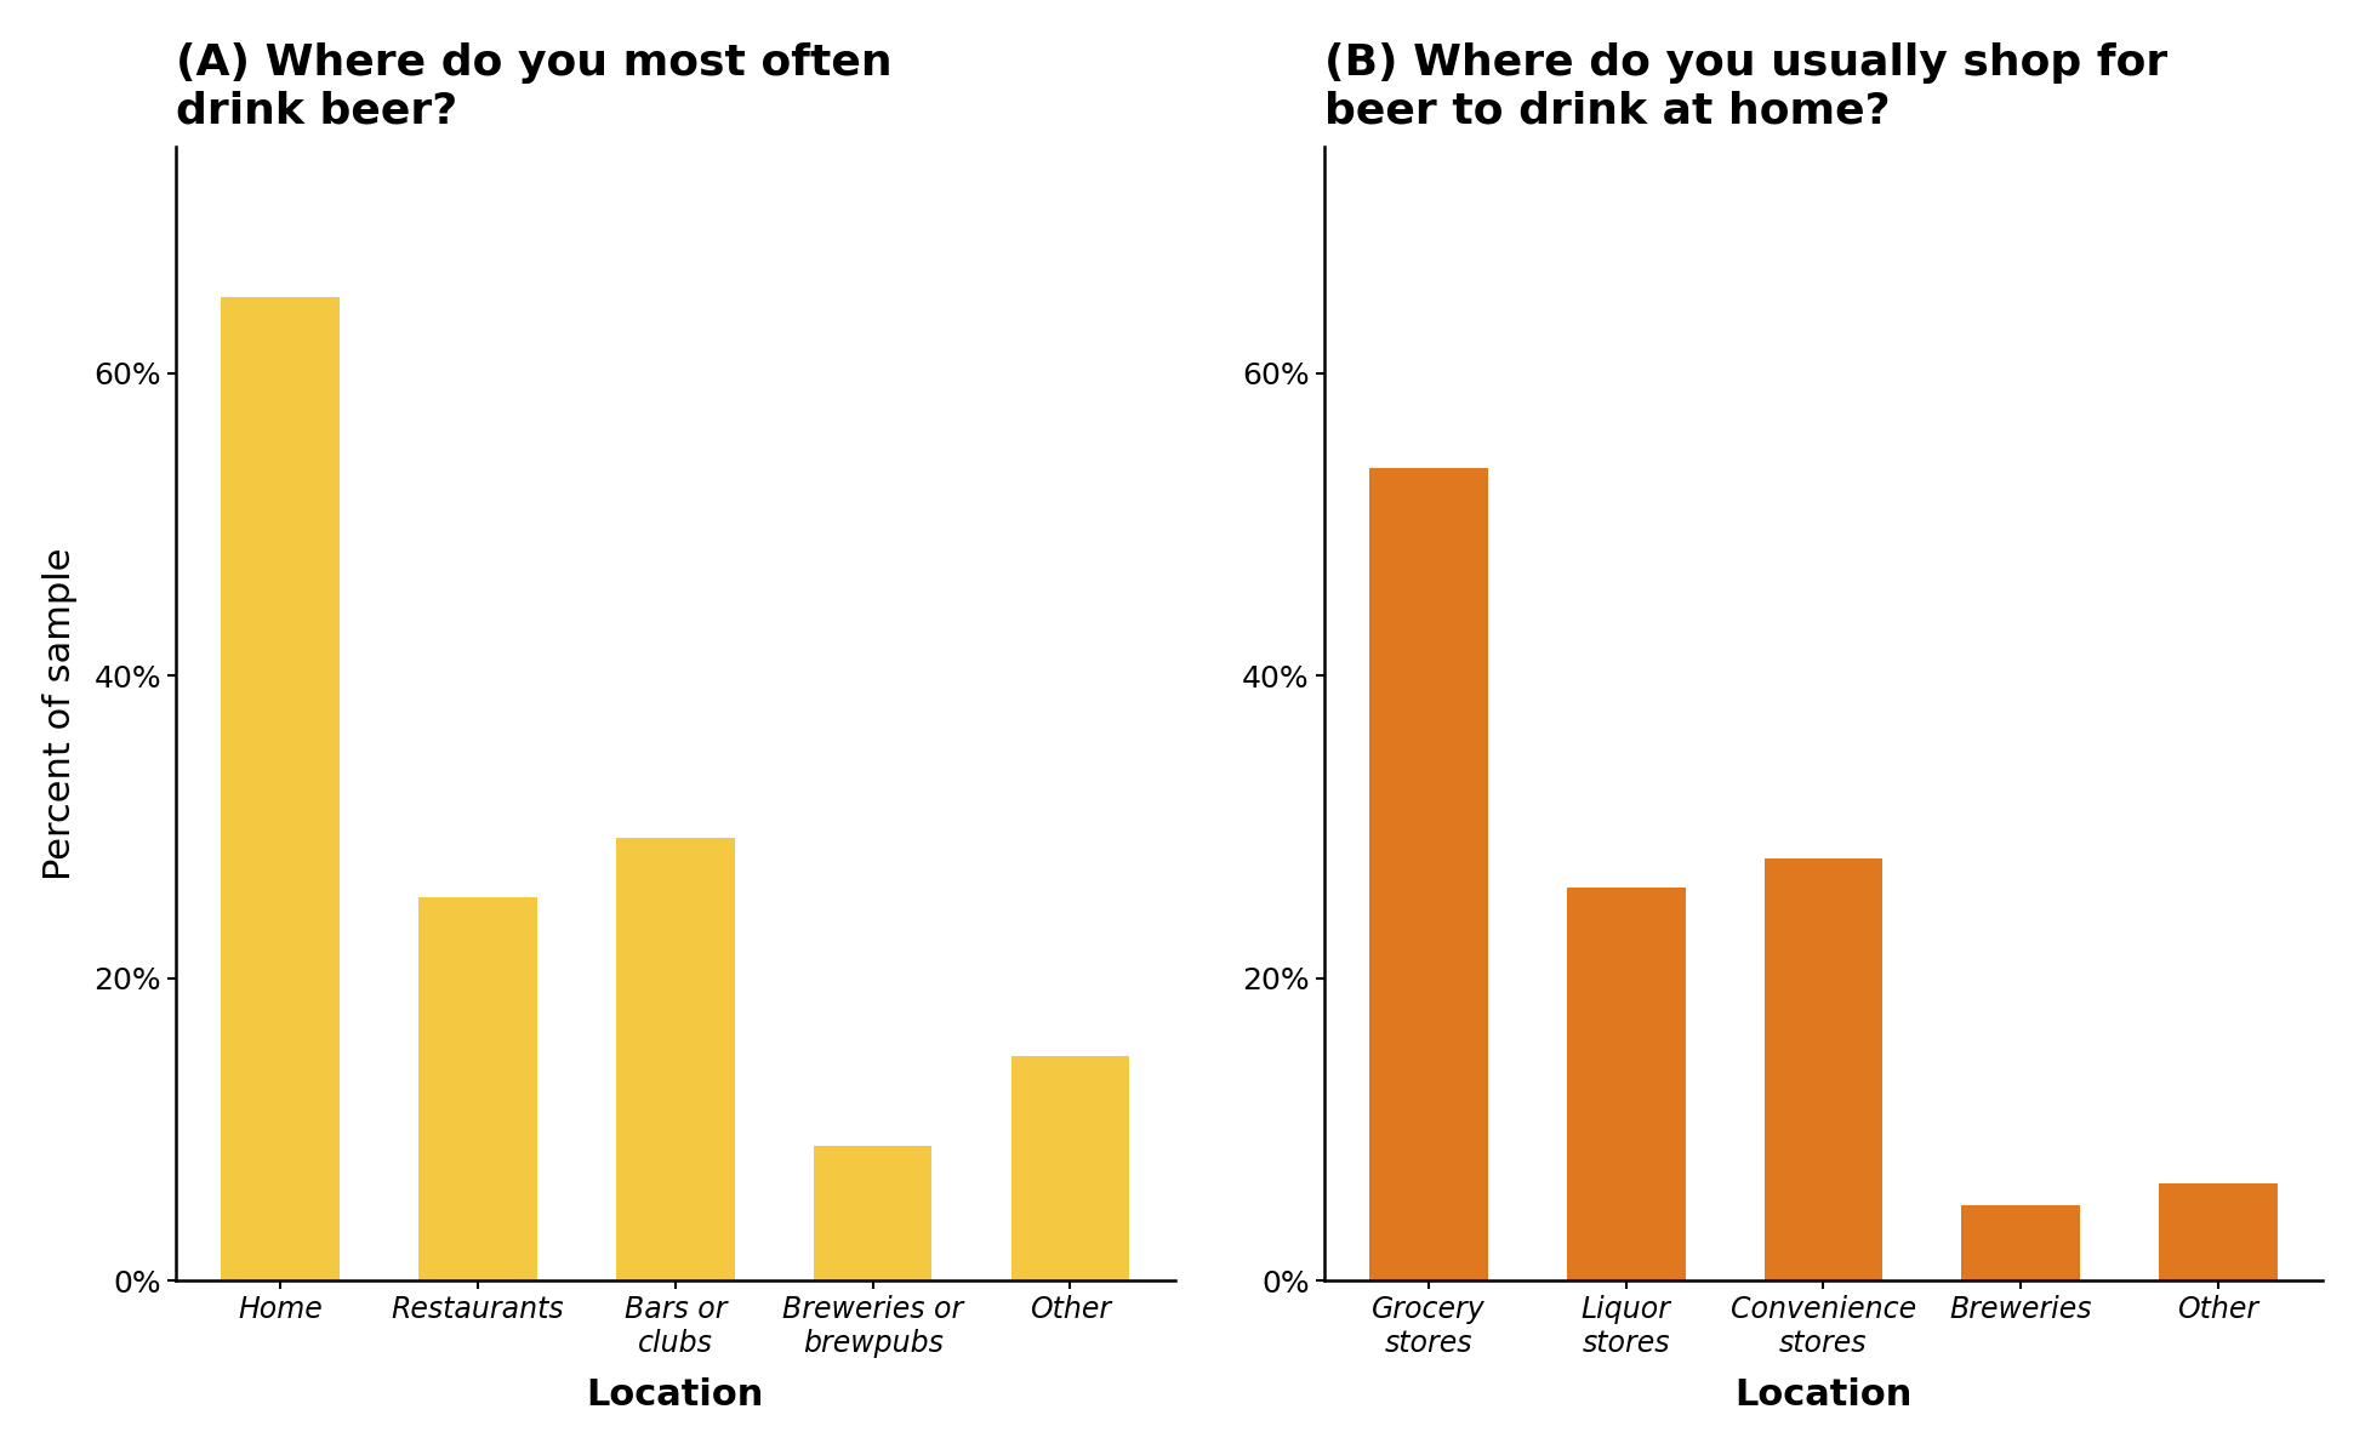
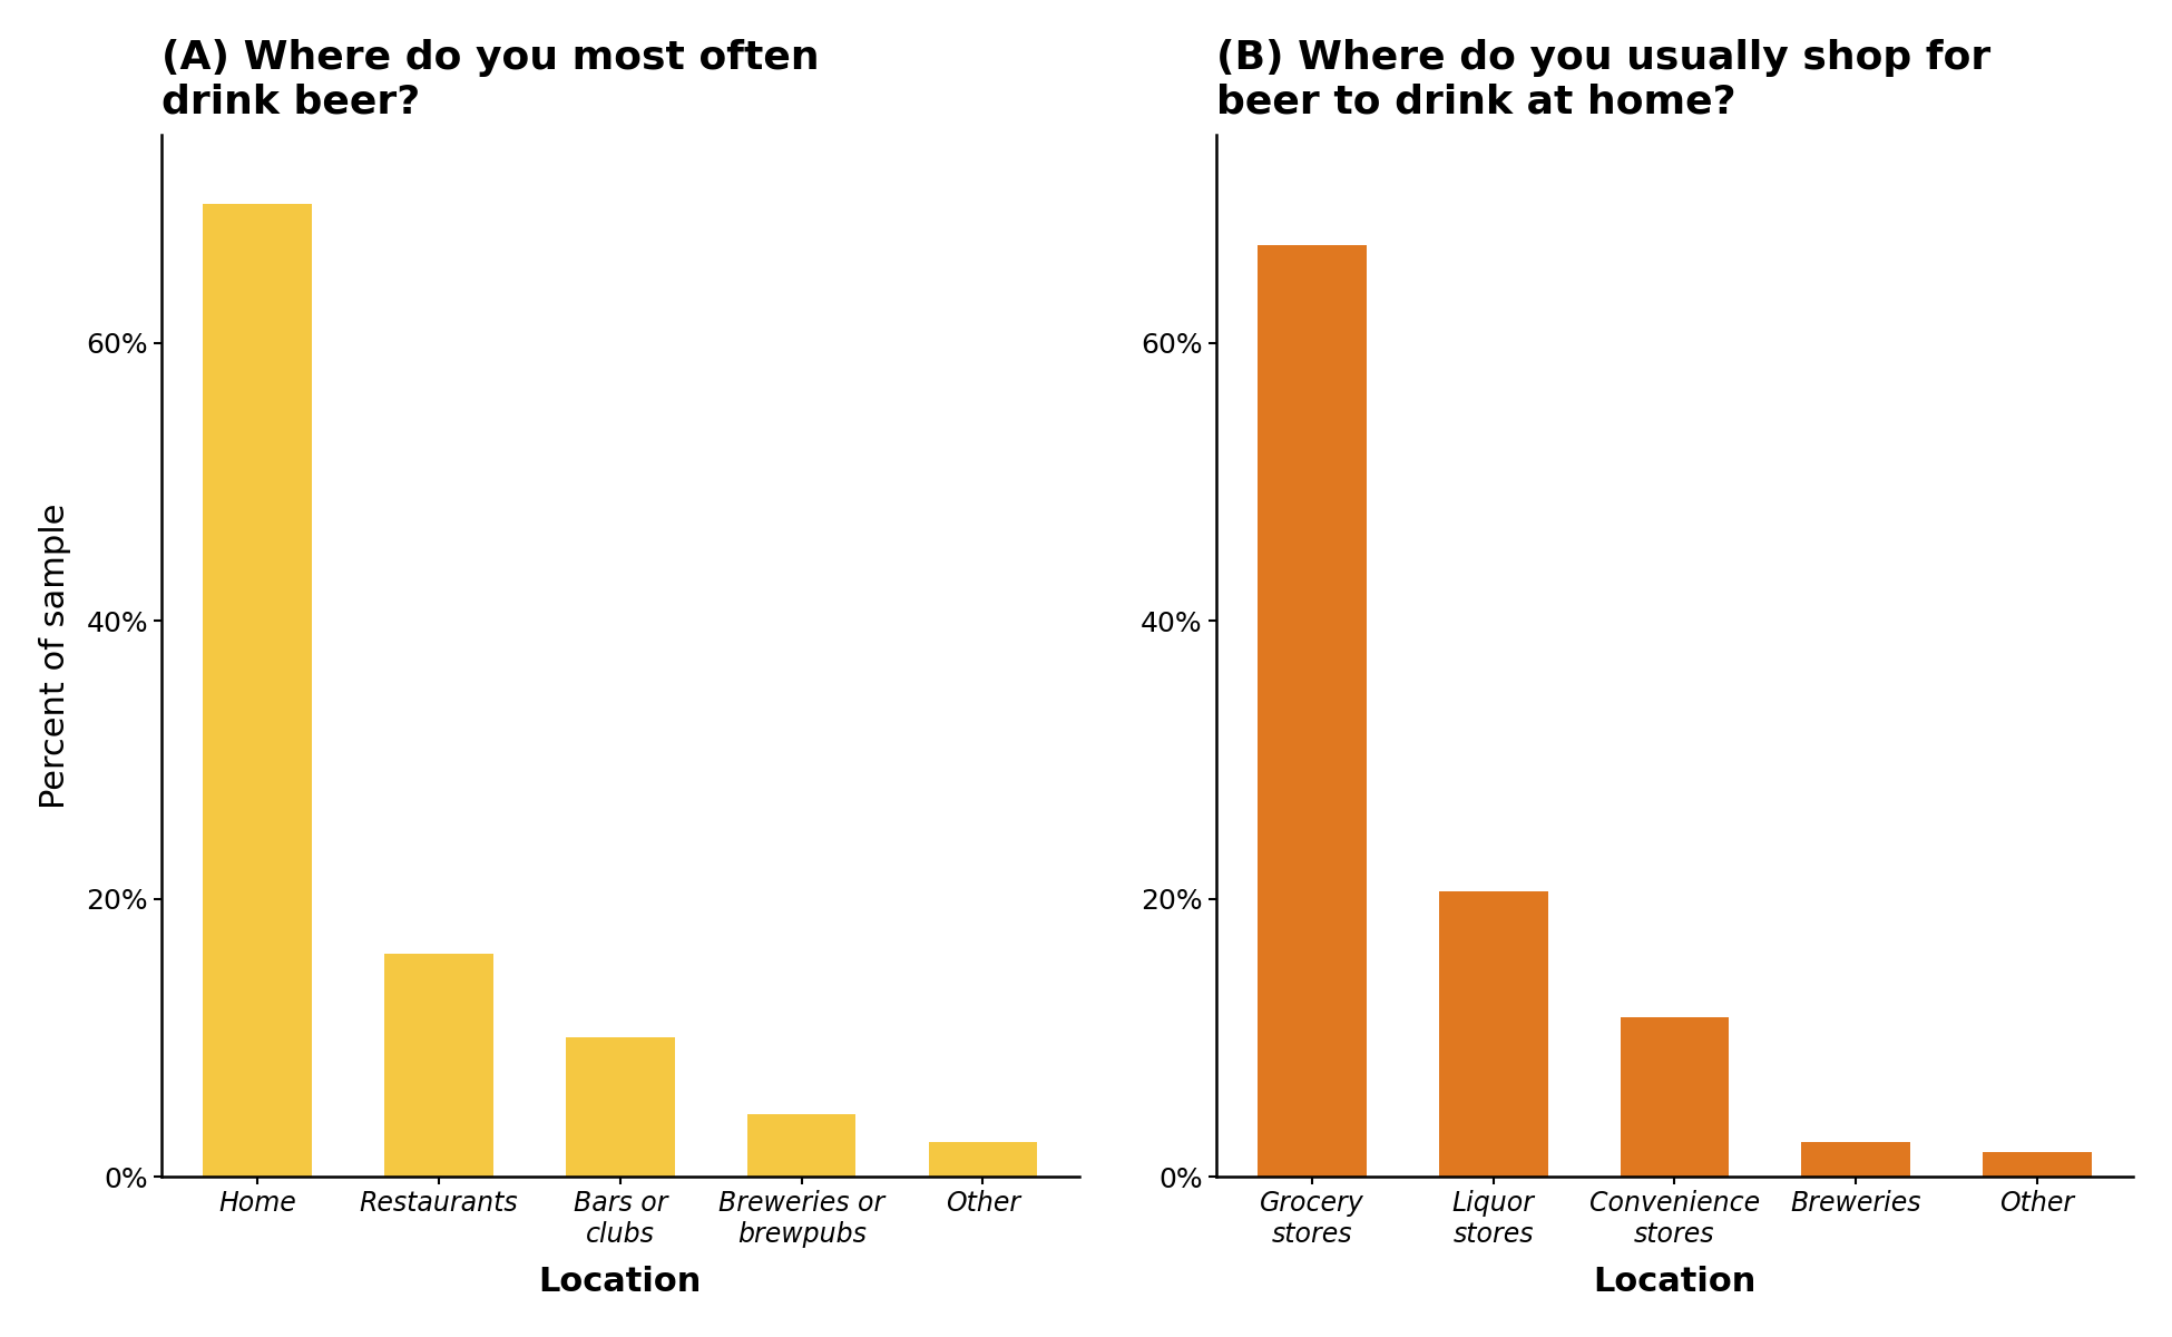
(A) Where do you most often drink beer?/Home: 65.0% -> 70.0%
(A) Where do you most often drink beer?/Restaurants: 25.3% -> 16.0%
(A) Where do you most often drink beer?/Bars or clubs: 29.3% -> 10.0%
(A) Where do you most often drink beer?/Breweries or brewpubs: 8.9% -> 4.5%
(A) Where do you most often drink beer?/Other: 14.8% -> 2.5%
(B) Where do you usually shop for beer to drink at home?/Grocery stores: 53.7% -> 67.0%
(B) Where do you usually shop for beer to drink at home?/Liquor stores: 26.0% -> 20.5%
(B) Where do you usually shop for beer to drink at home?/Convenience stores: 27.9% -> 11.5%
(B) Where do you usually shop for beer to drink at home?/Breweries: 5.0% -> 2.5%
(B) Where do you usually shop for beer to drink at home?/Other: 6.4% -> 1.8%
